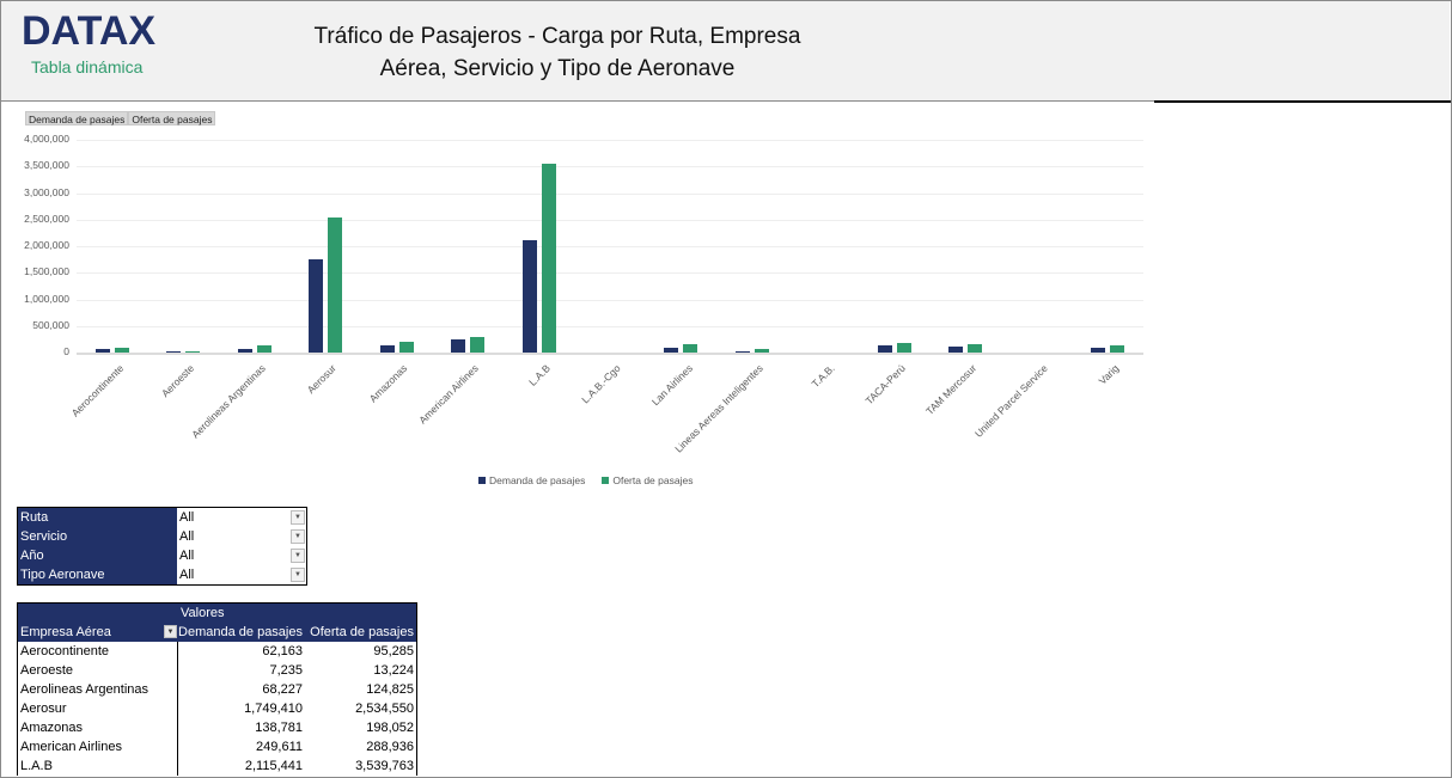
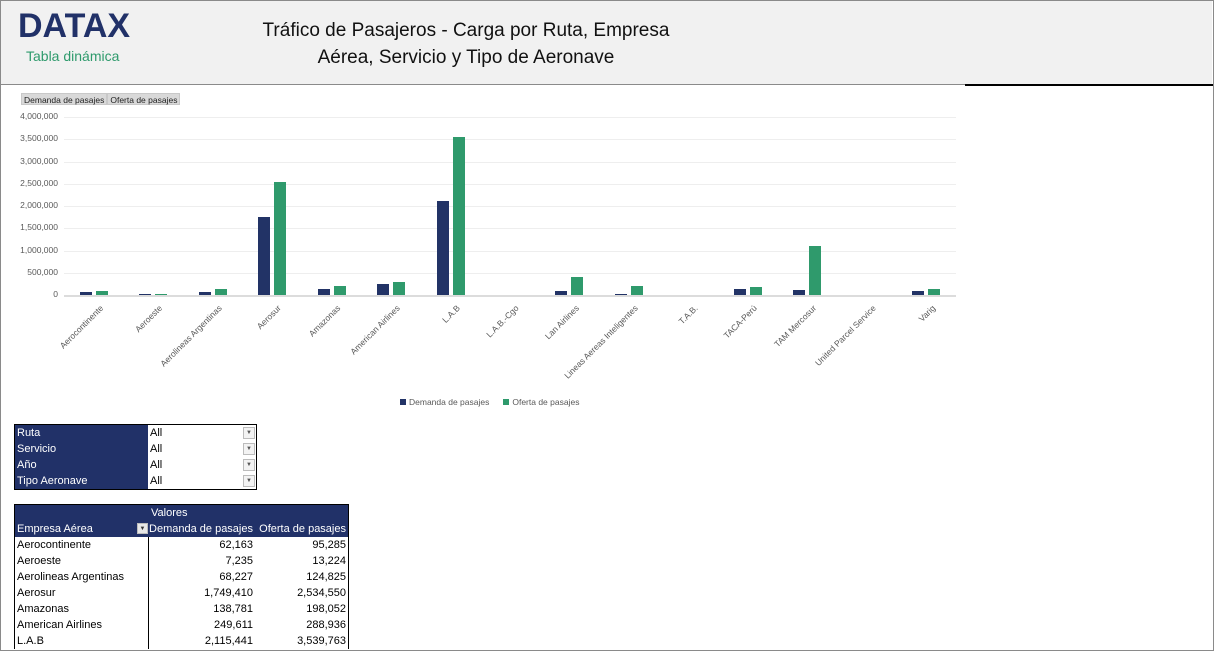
Oferta de pasajes/Lan Airlines: 200000 -> 400000
Oferta de pasajes/Lineas Aereas Inteligentes: 100000 -> 200000
Oferta de pasajes/TAM Mercosur: 200000 -> 1100000
